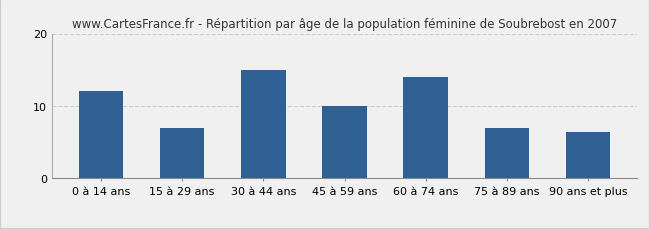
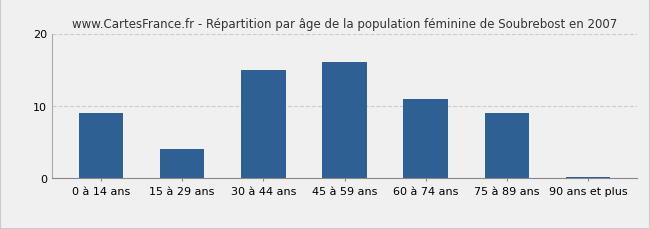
0 à 14 ans: 12.0 -> 9.0
15 à 29 ans: 7.0 -> 4.0
45 à 59 ans: 10.0 -> 16.0
60 à 74 ans: 14.0 -> 11.0
75 à 89 ans: 7.0 -> 9.0
90 ans et plus: 6.4 -> 0.2
